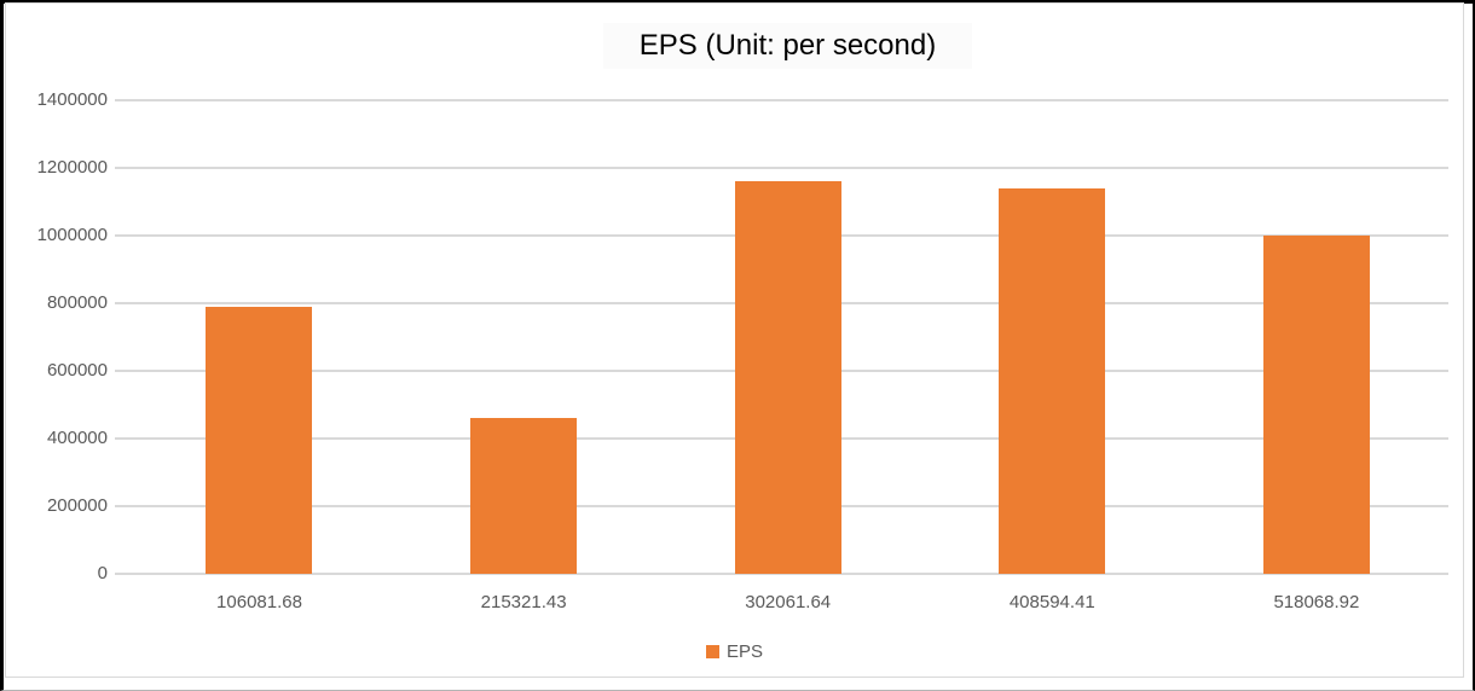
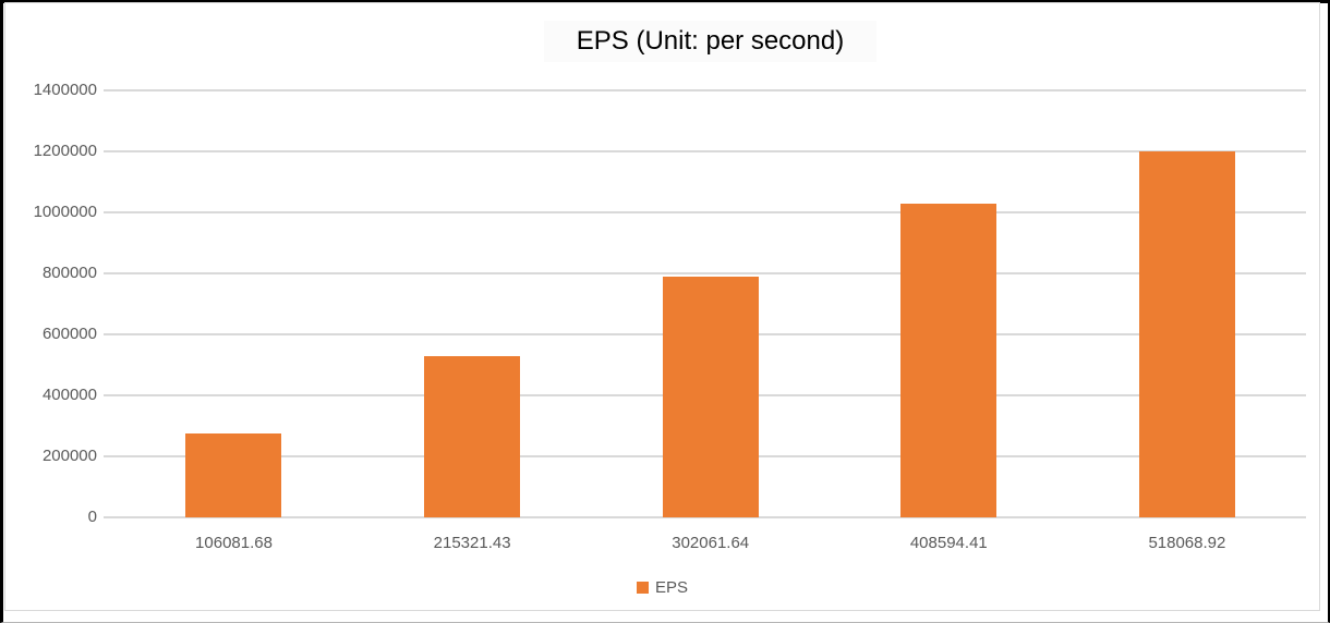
106081.68: 790000 -> 280000
215321.43: 460000 -> 530000
302061.64: 1160000 -> 790000
408594.41: 1140000 -> 1030000
518068.92: 1000000 -> 1200000
